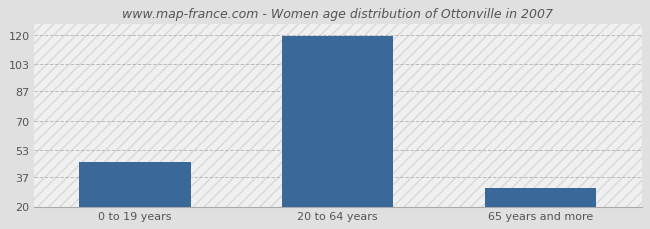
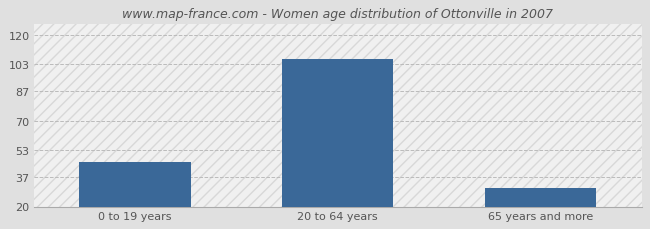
20 to 64 years: 119 -> 106
